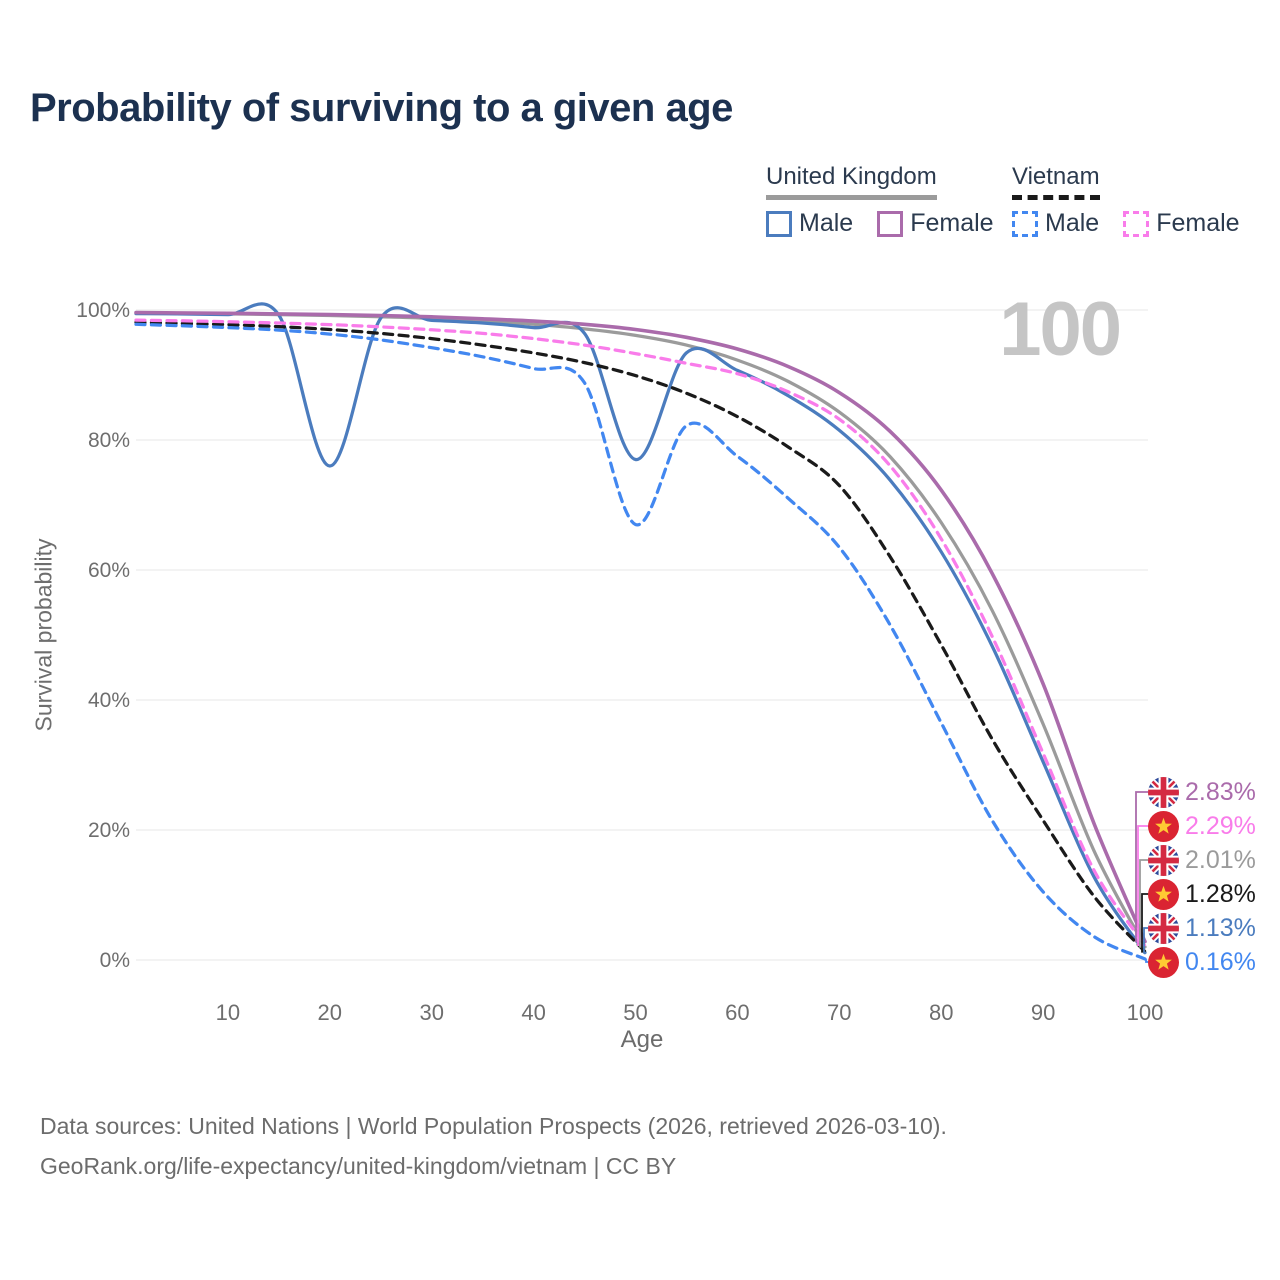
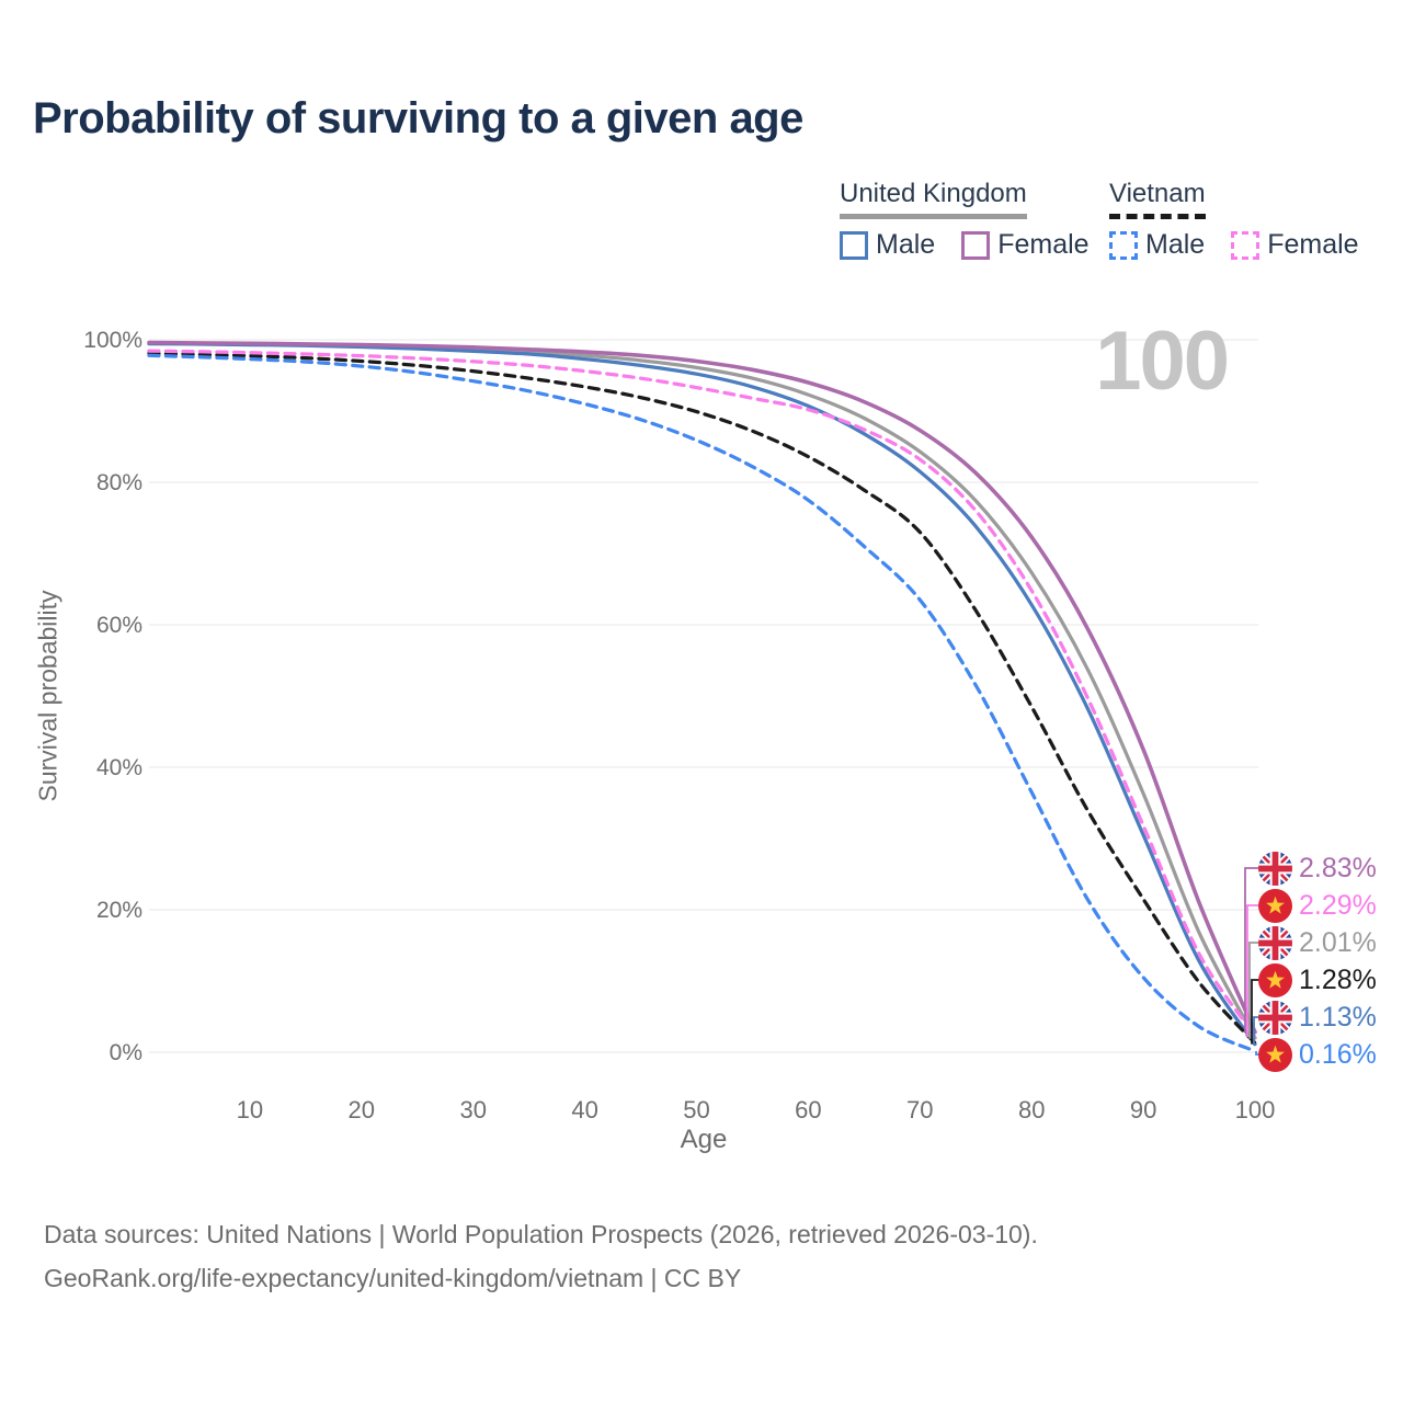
United Kingdom Male/20: 76% -> 99%
United Kingdom Male/50: 77% -> 95%
Vietnam Male/50: 67% -> 86%
